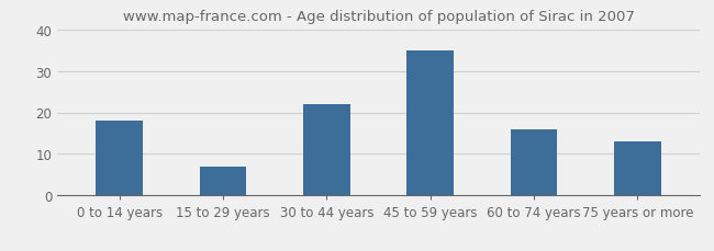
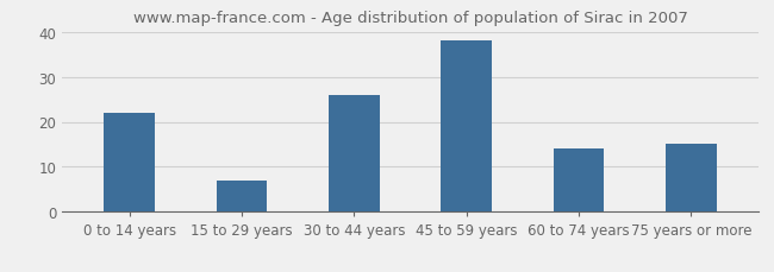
0 to 14 years: 18 -> 22
30 to 44 years: 22 -> 26
45 to 59 years: 35 -> 38
60 to 74 years: 16 -> 14
75 years or more: 13 -> 15
